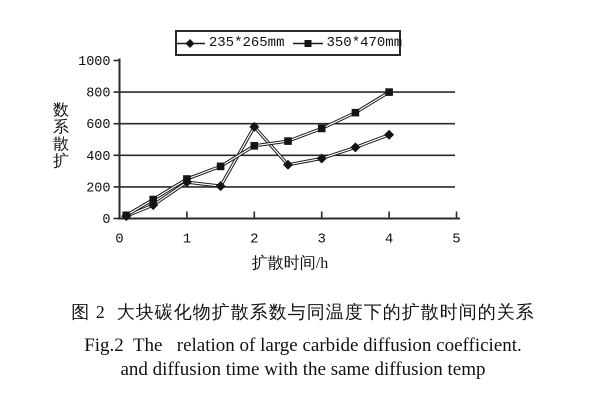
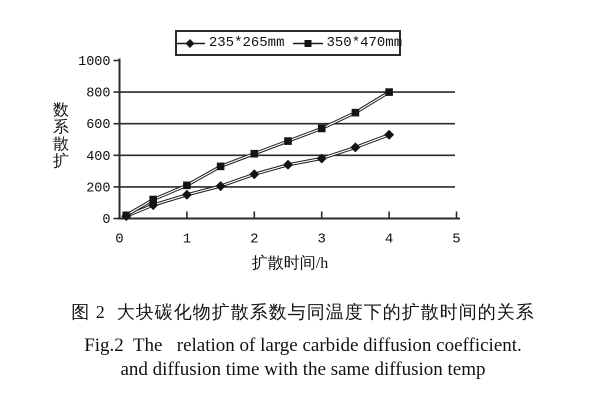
235*265mm/1: 230 -> 150
350*470mm/1: 250 -> 210
235*265mm/2: 580 -> 280
350*470mm/2: 460 -> 410
